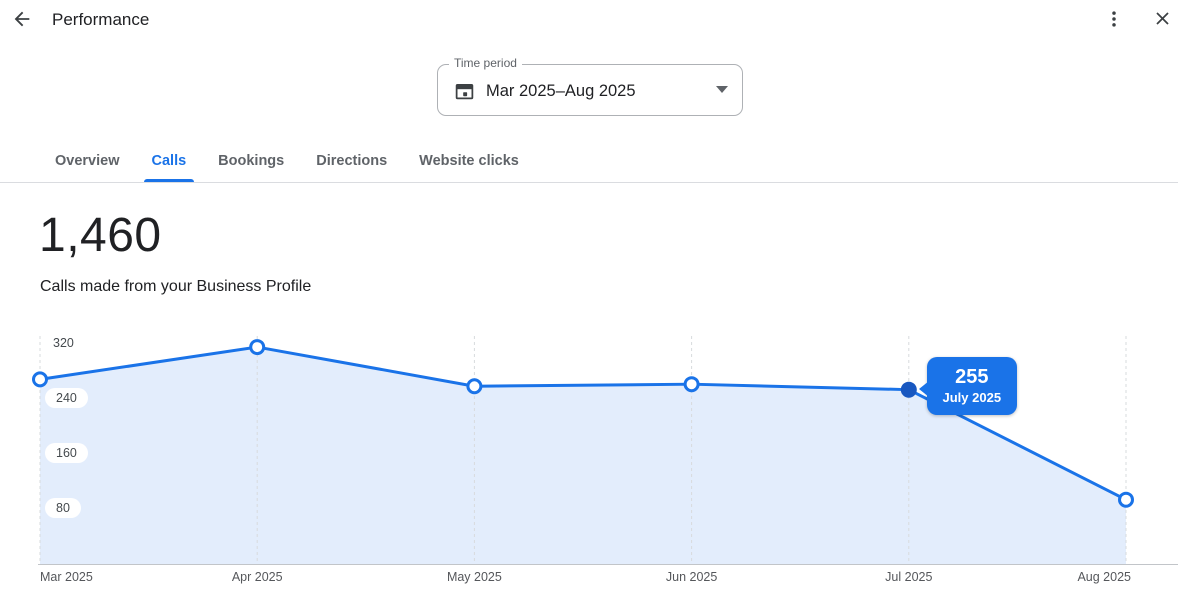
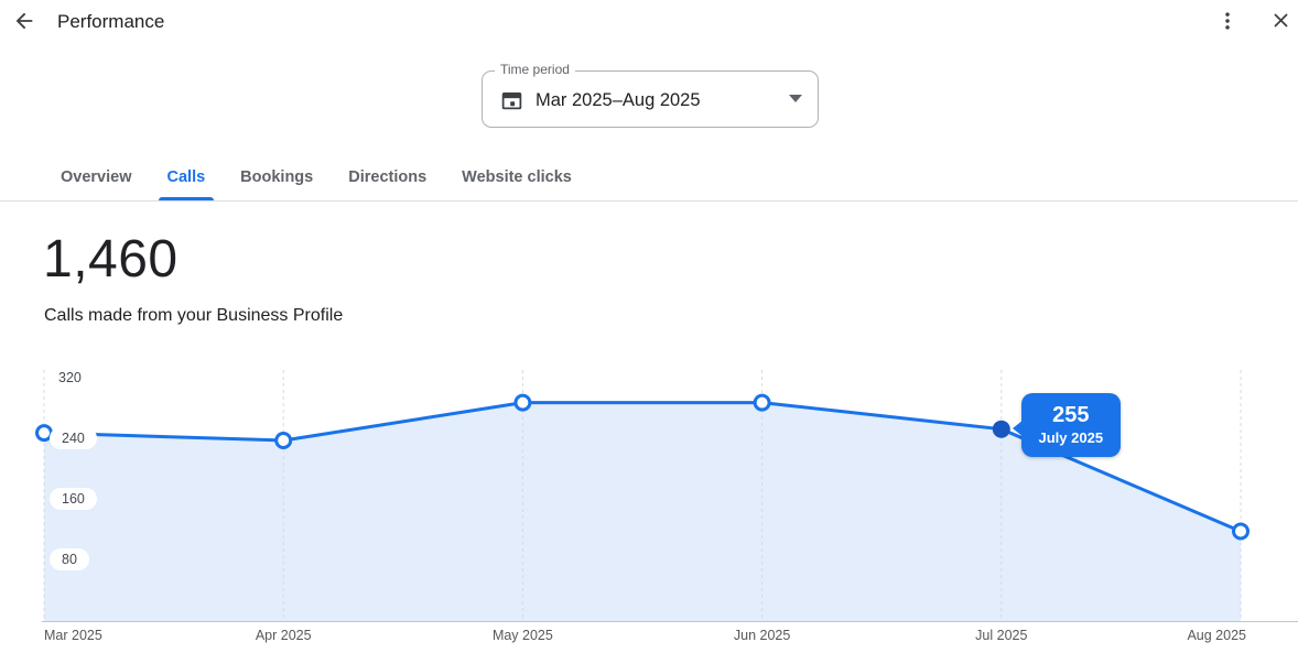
Mar 2025: 270 -> 250
Apr 2025: 320 -> 240
May 2025: 260 -> 290
Jun 2025: 260 -> 290
Aug 2025: 100 -> 120
